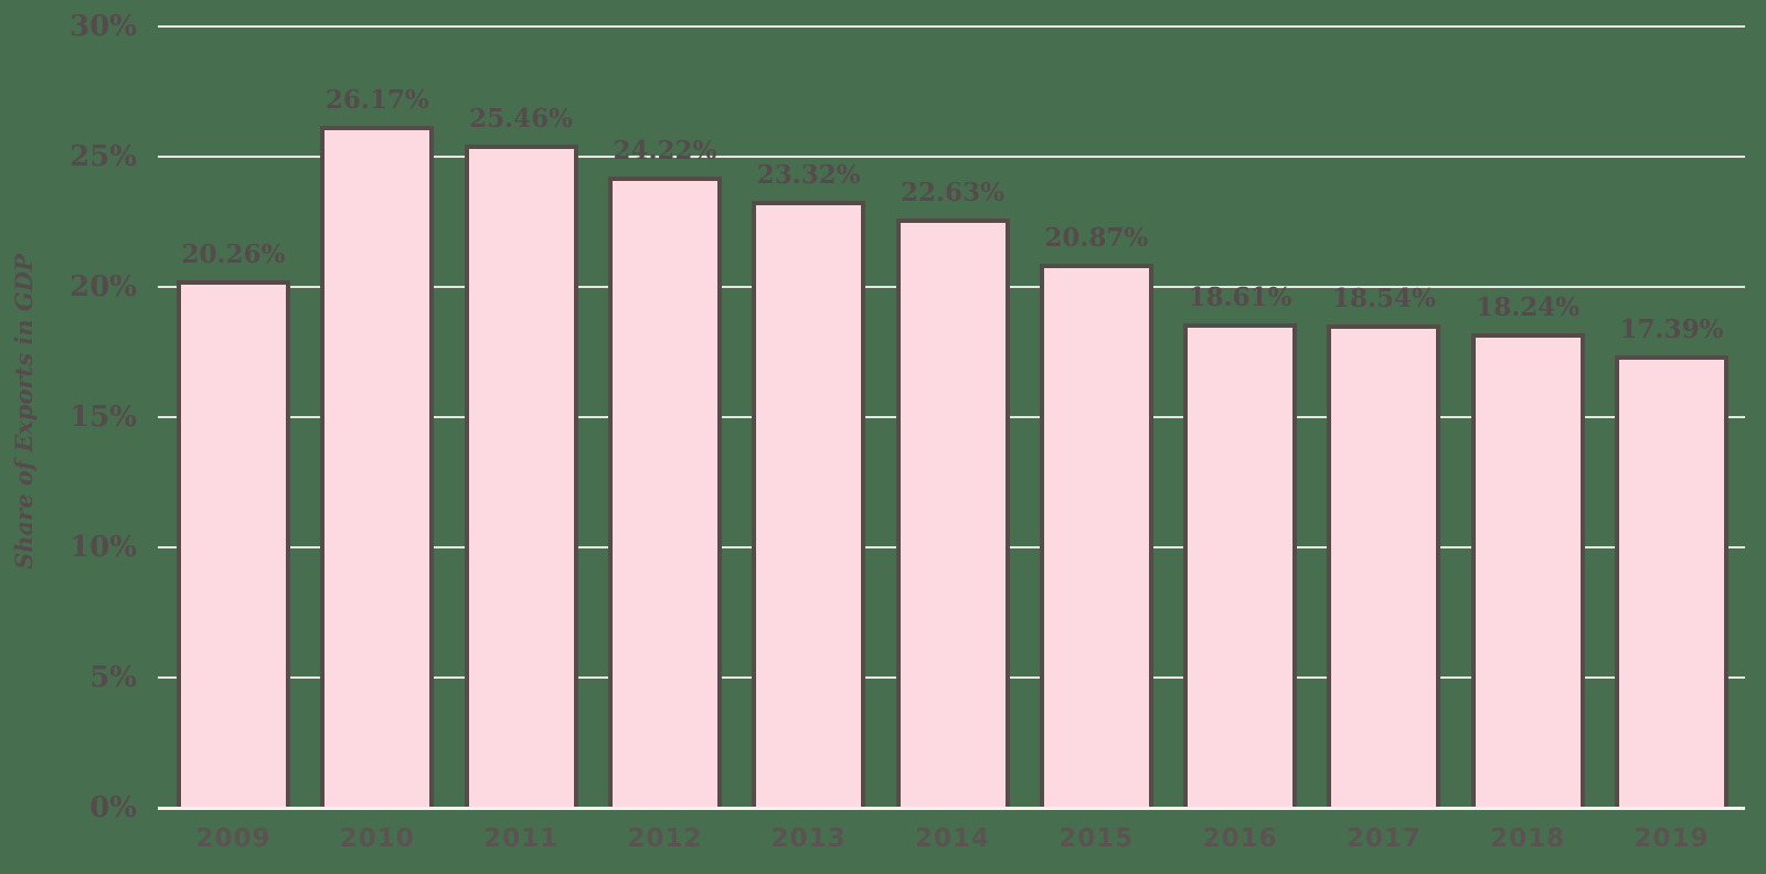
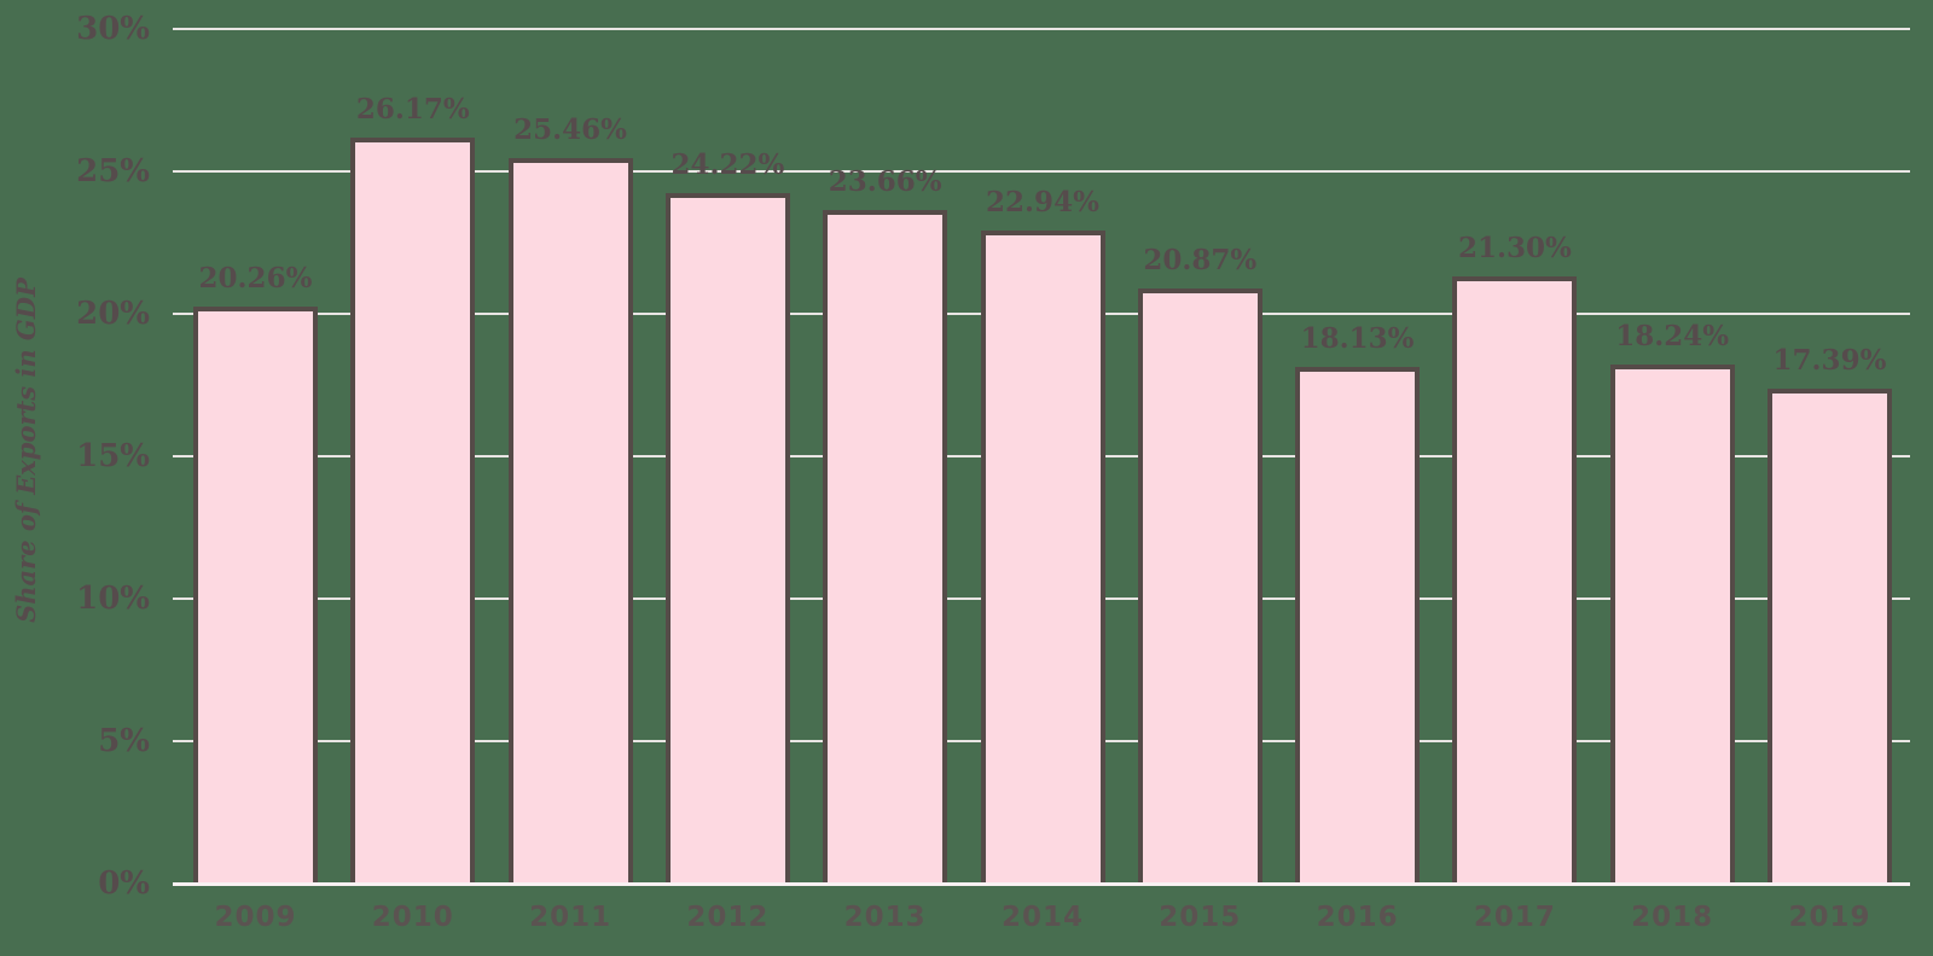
2013: 23.32% -> 23.66%
2014: 22.63% -> 22.94%
2016: 18.61% -> 18.13%
2017: 18.54% -> 21.30%
